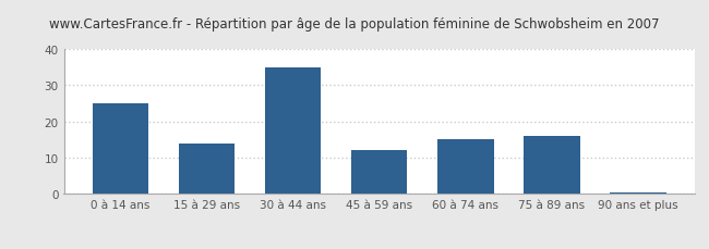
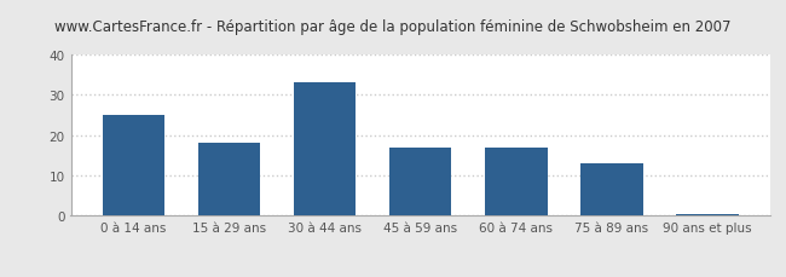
15 à 29 ans: 14.0 -> 18.0
30 à 44 ans: 35.0 -> 33.0
45 à 59 ans: 12.0 -> 17.0
60 à 74 ans: 15.0 -> 17.0
75 à 89 ans: 16.0 -> 13.0
